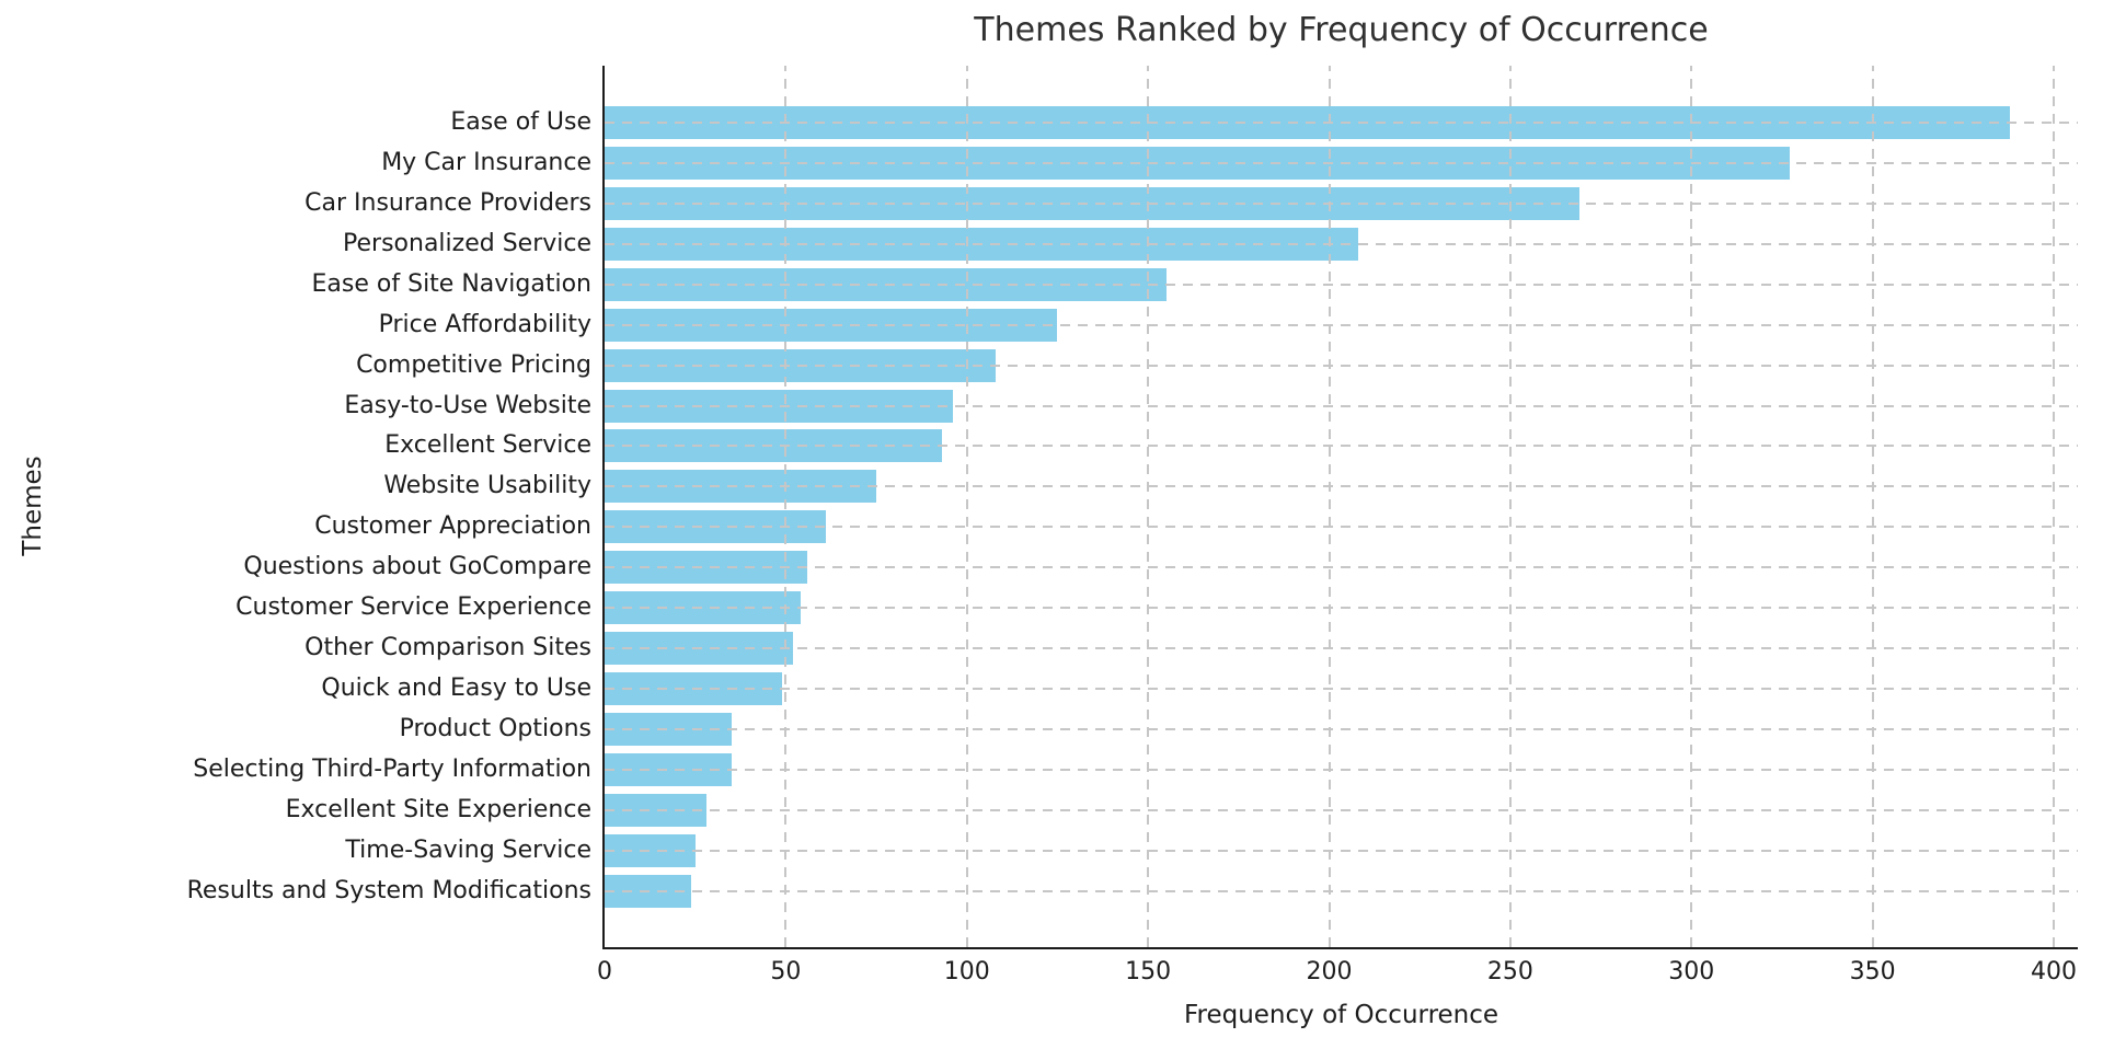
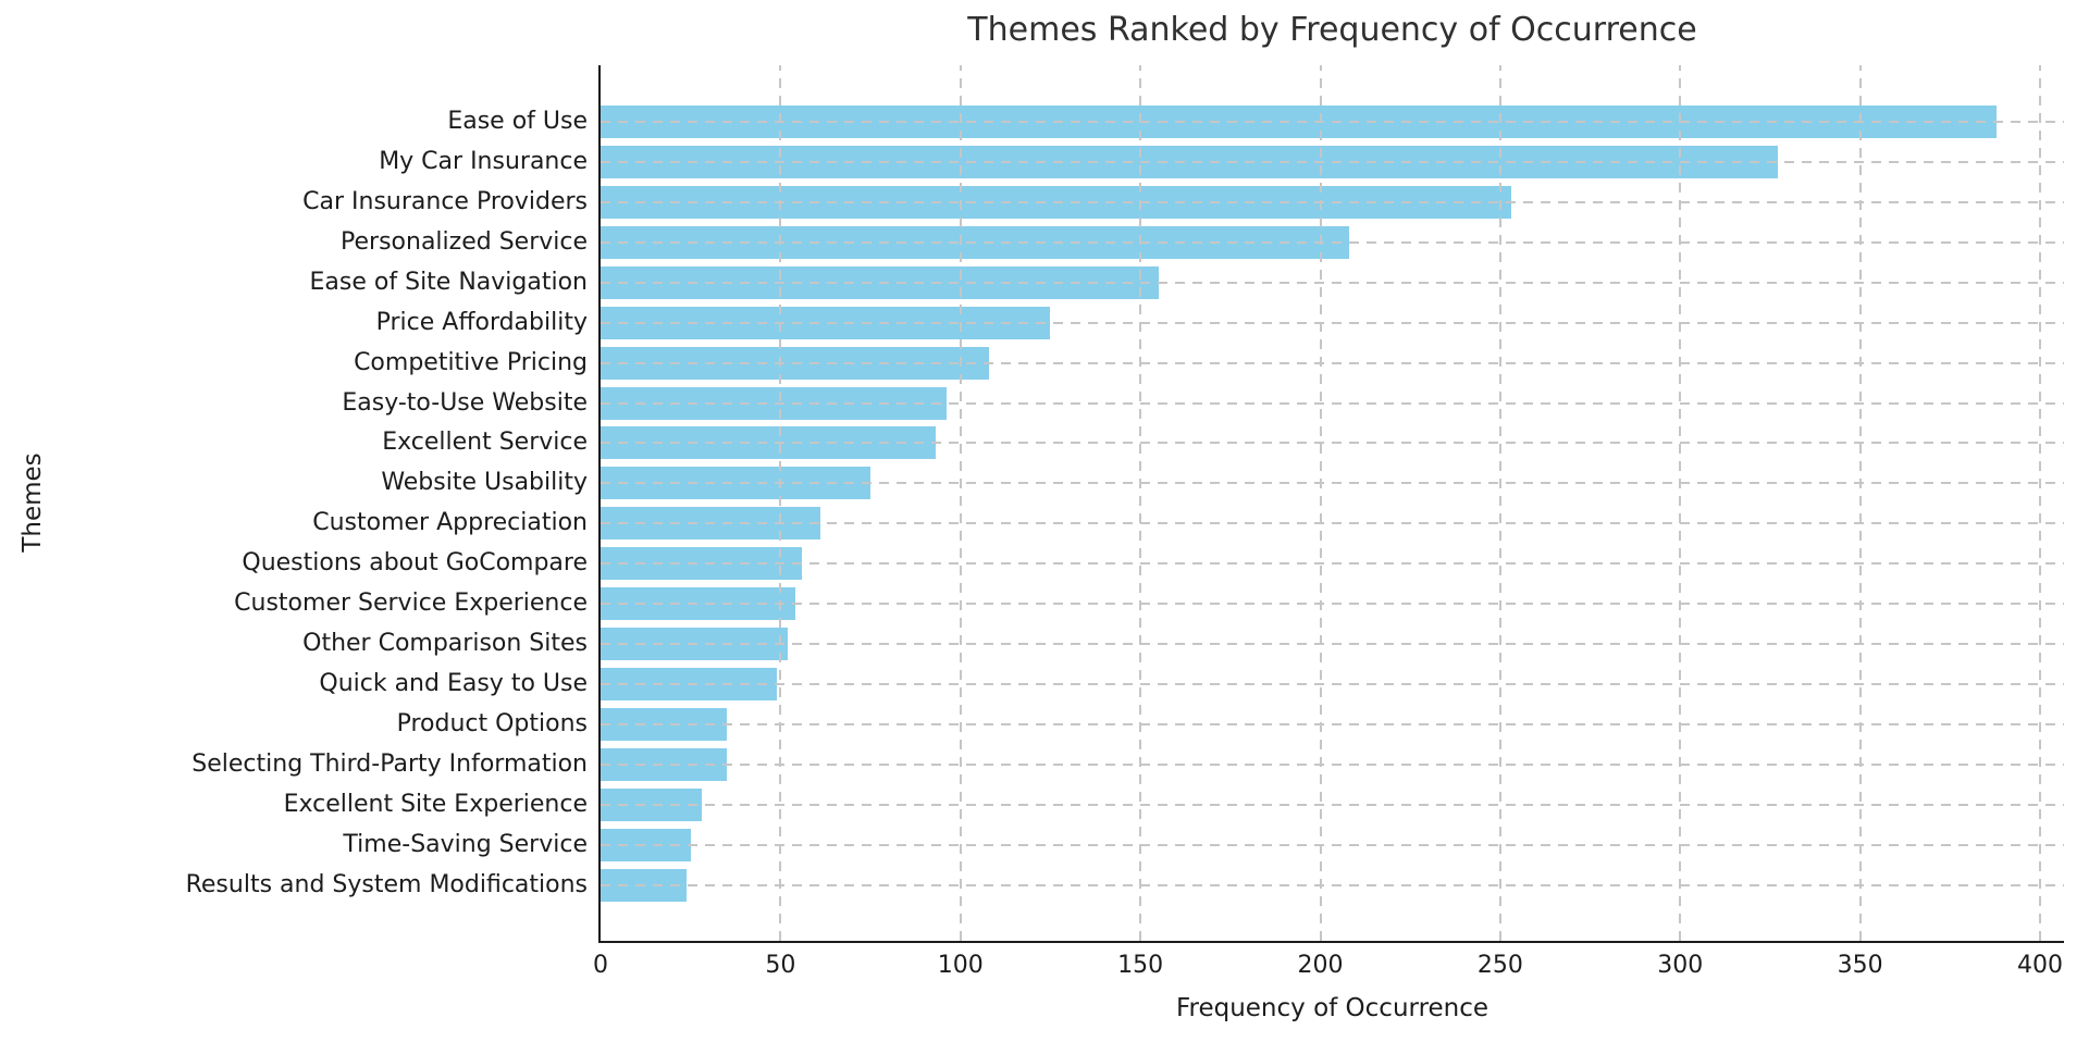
Car Insurance Providers: 269 -> 253
